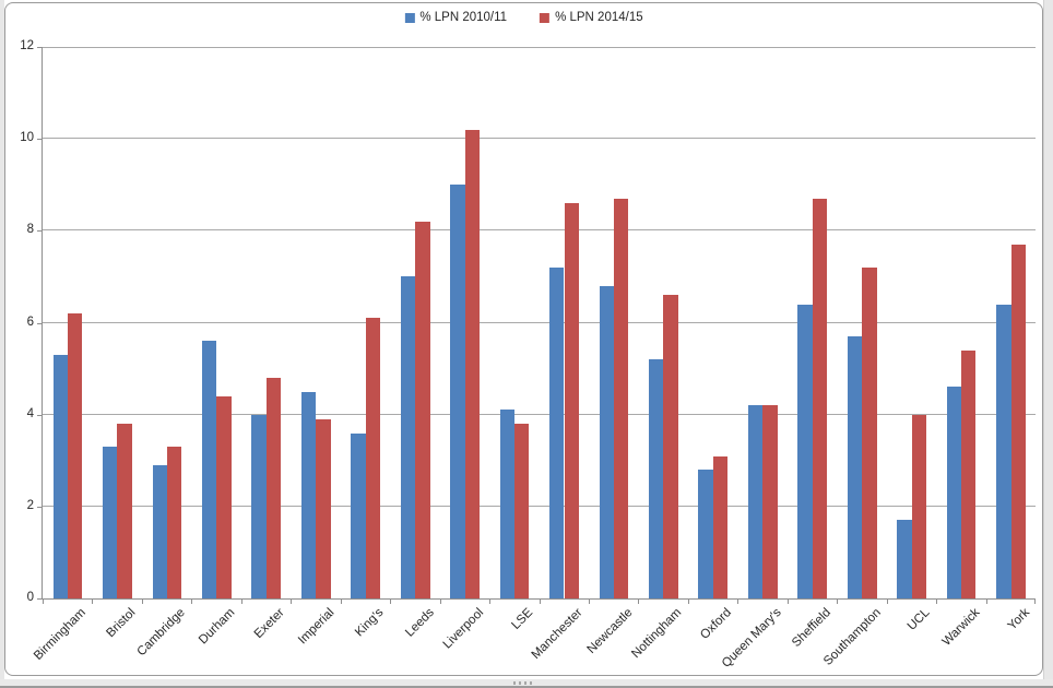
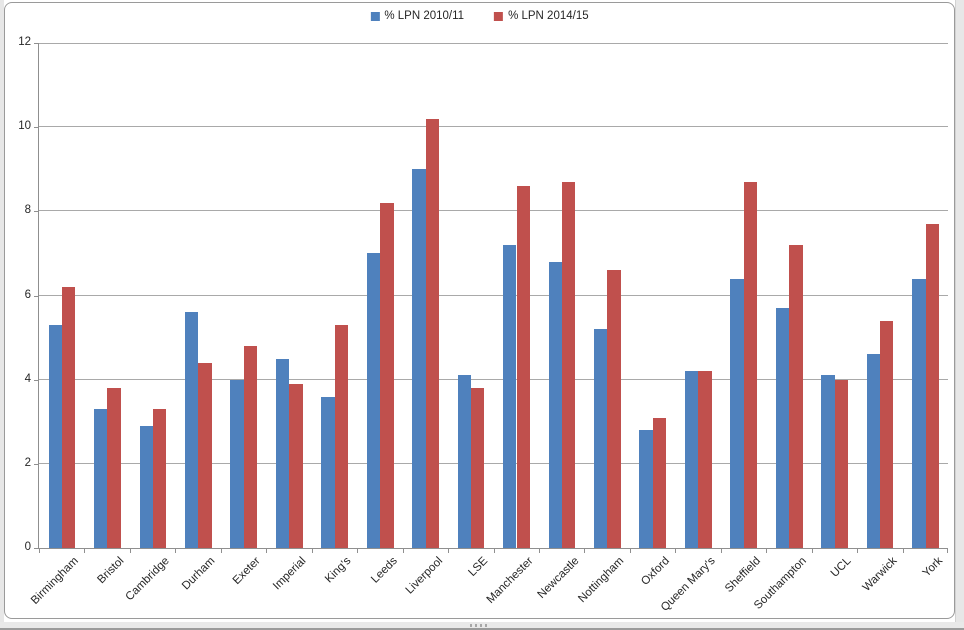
% LPN 2014/15/King's: 6.1 -> 5.3
% LPN 2010/11/UCL: 1.7 -> 4.1
